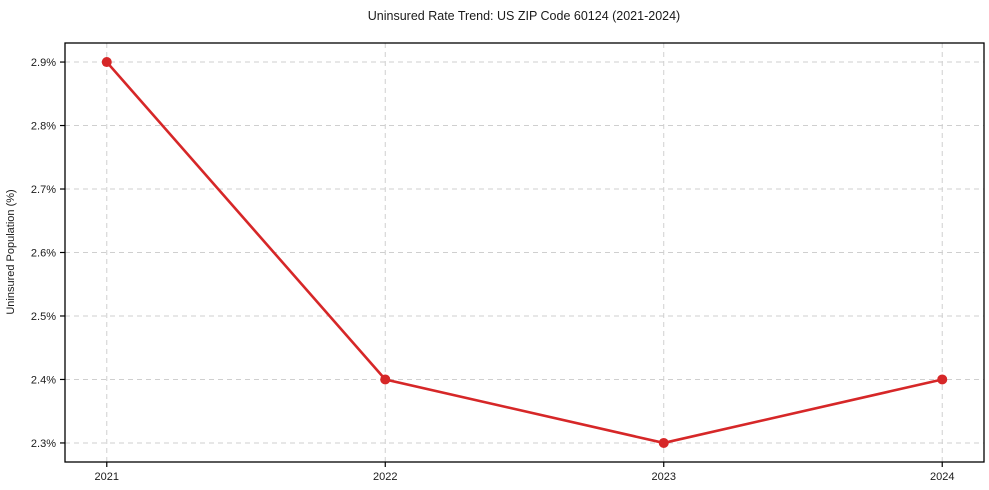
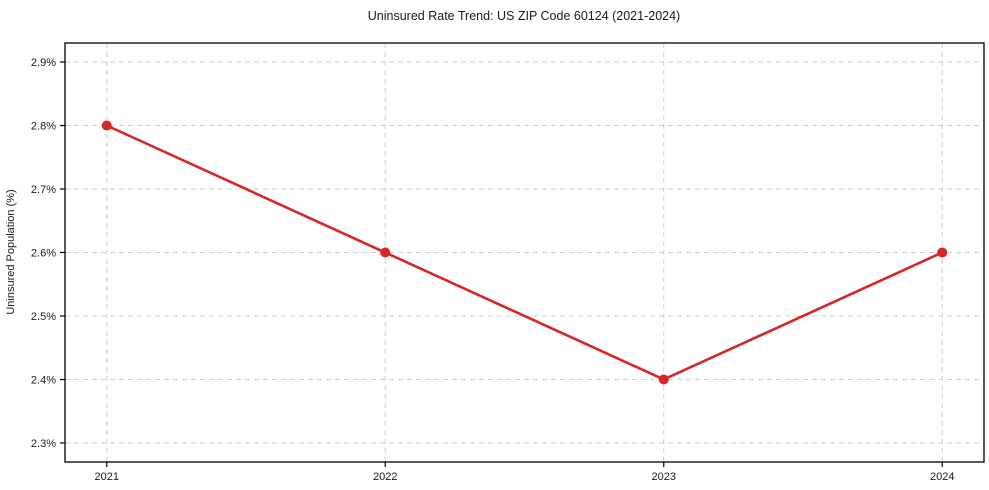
2021: 2.9% -> 2.8%
2022: 2.4% -> 2.6%
2023: 2.3% -> 2.4%
2024: 2.4% -> 2.6%
